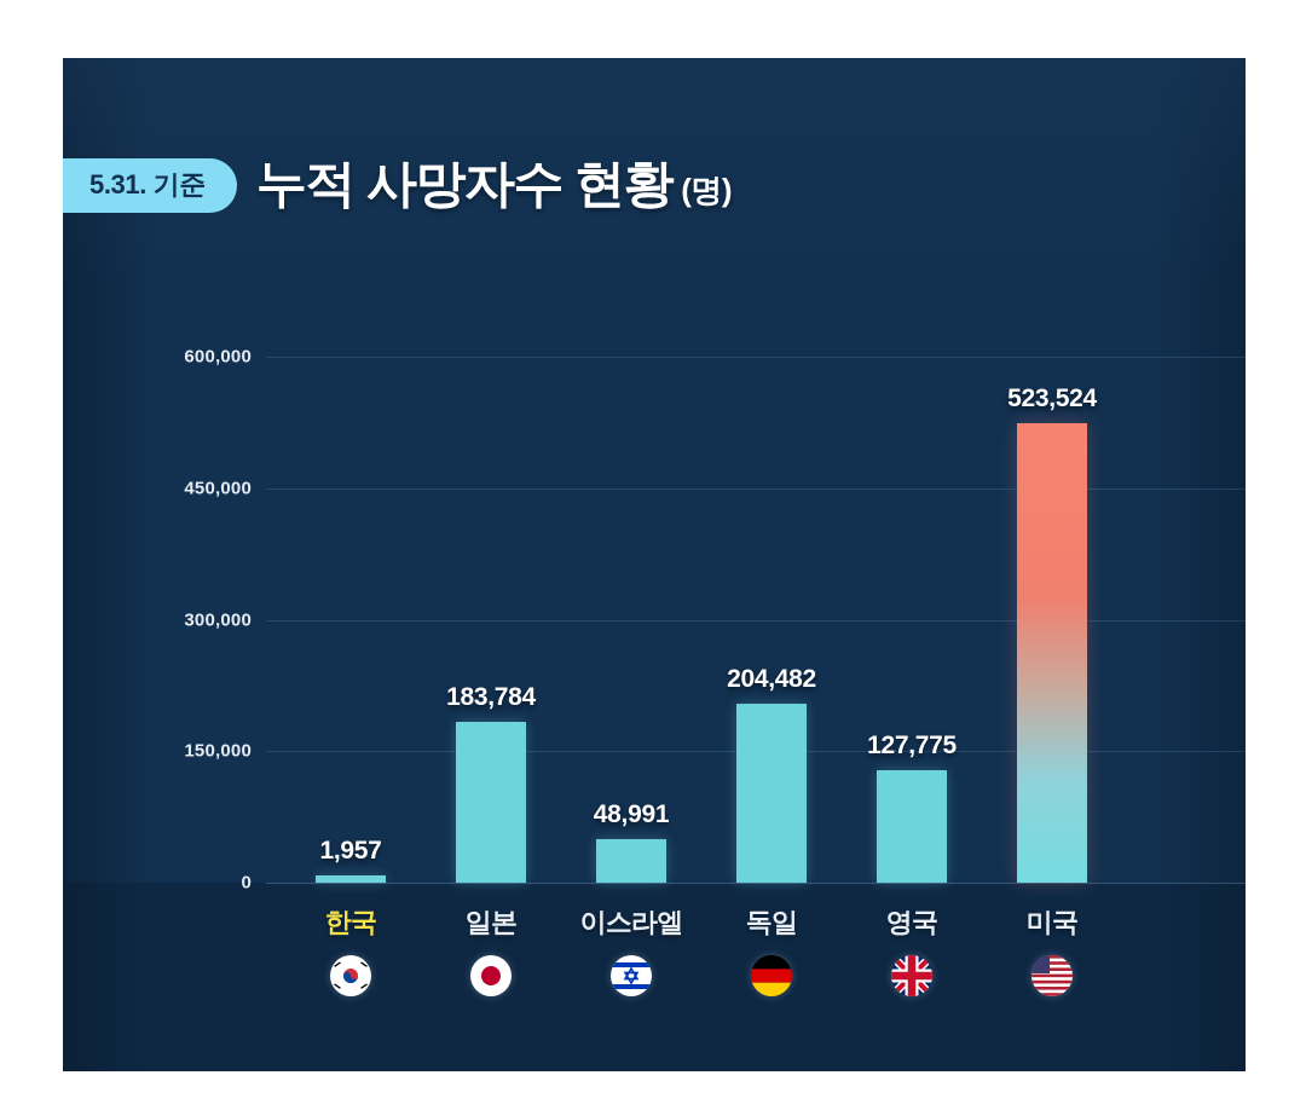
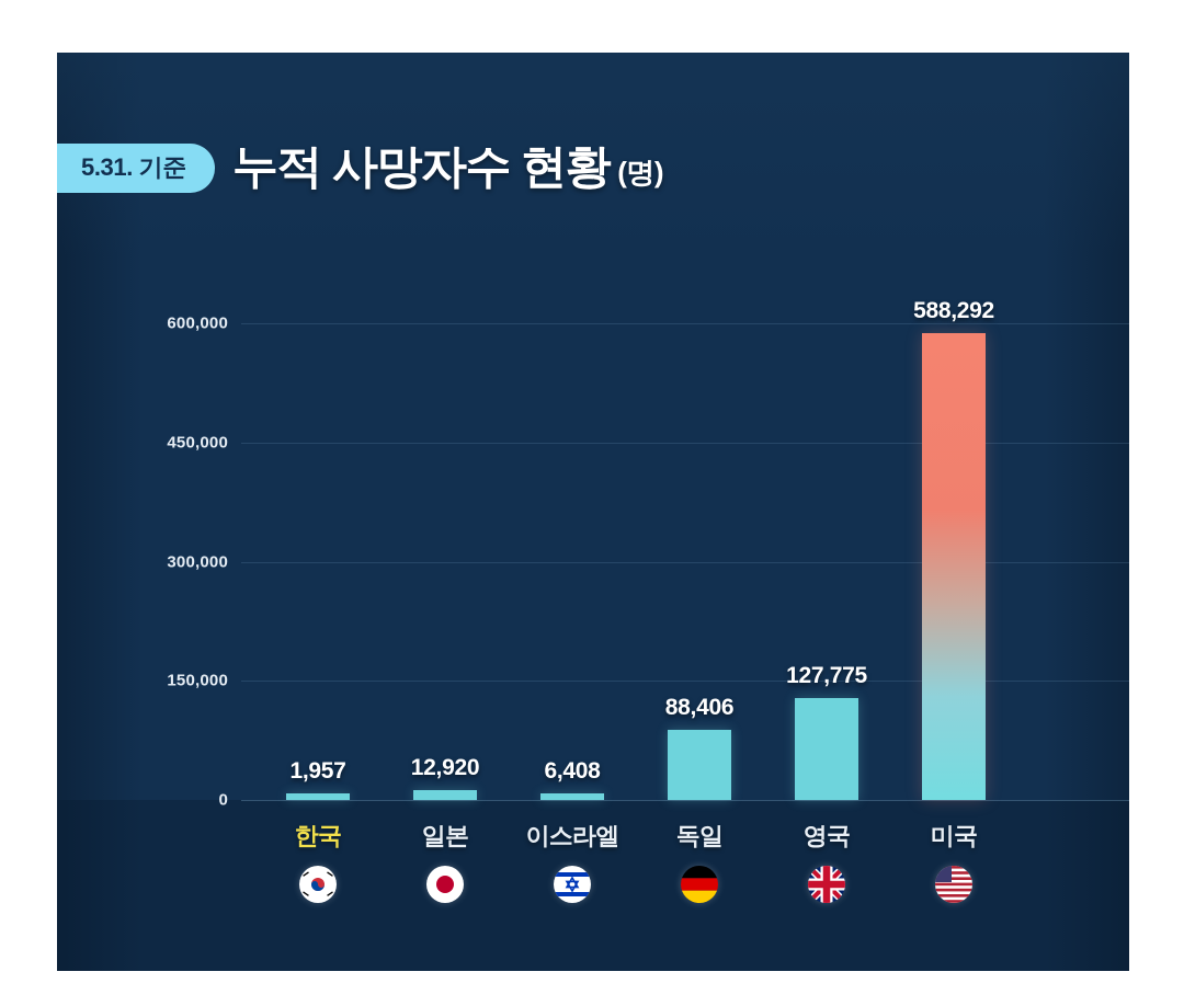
일본: 183,784 -> 12,920
이스라엘: 48,991 -> 6,408
독일: 204,482 -> 88,406
미국: 523,524 -> 588,292
